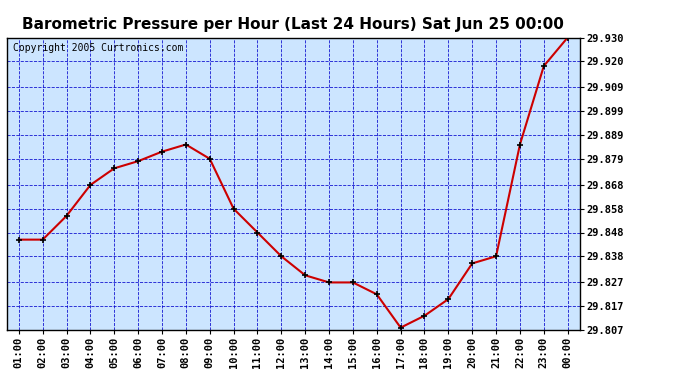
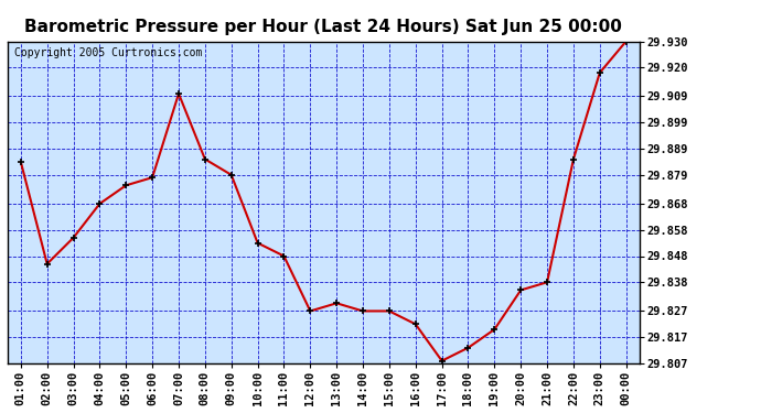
01:00: 29.845 -> 29.884
07:00: 29.882 -> 29.910
10:00: 29.858 -> 29.853
12:00: 29.838 -> 29.827
